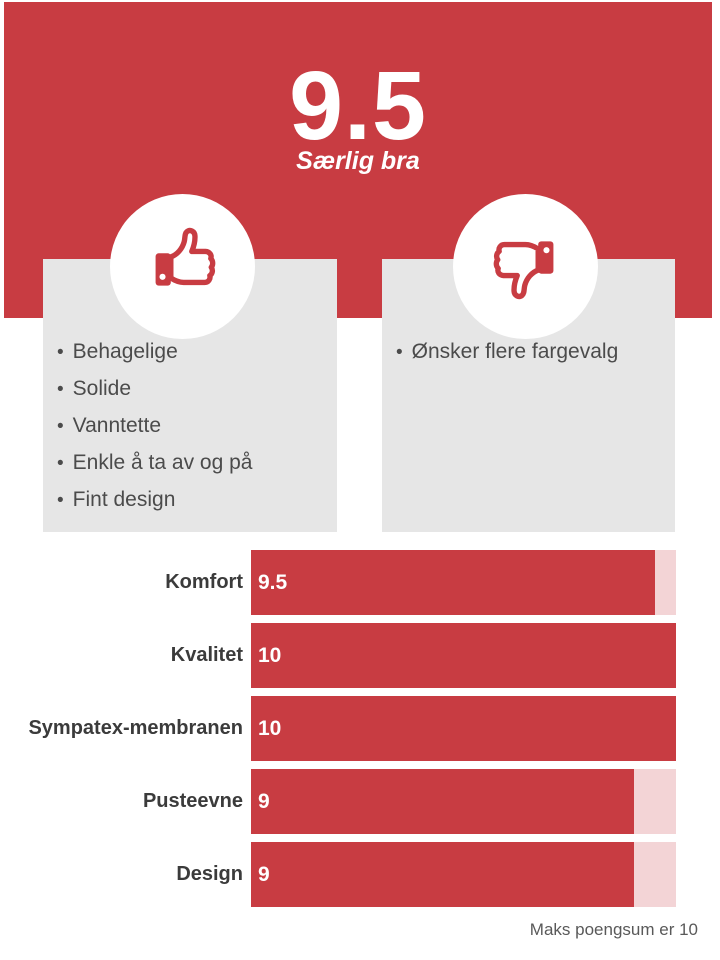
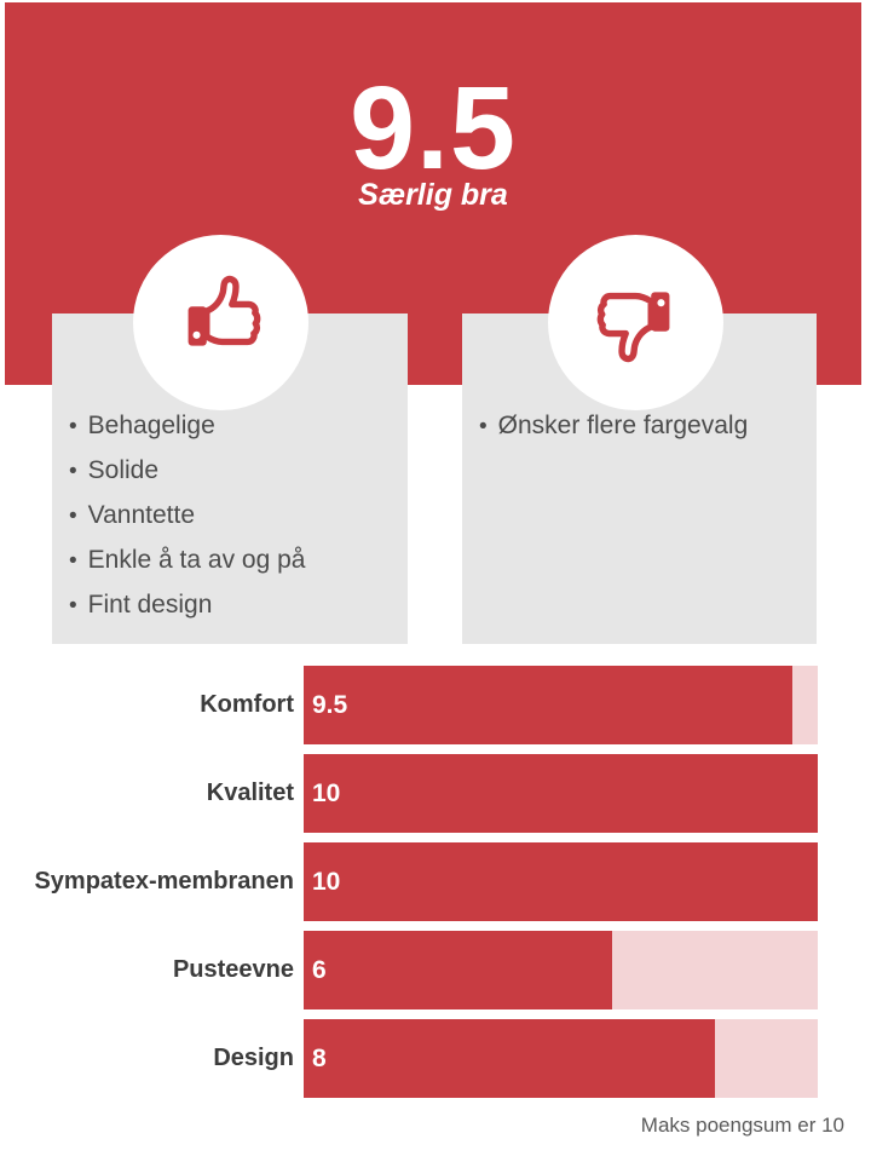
Pusteevne: 9 -> 6
Design: 9 -> 8
